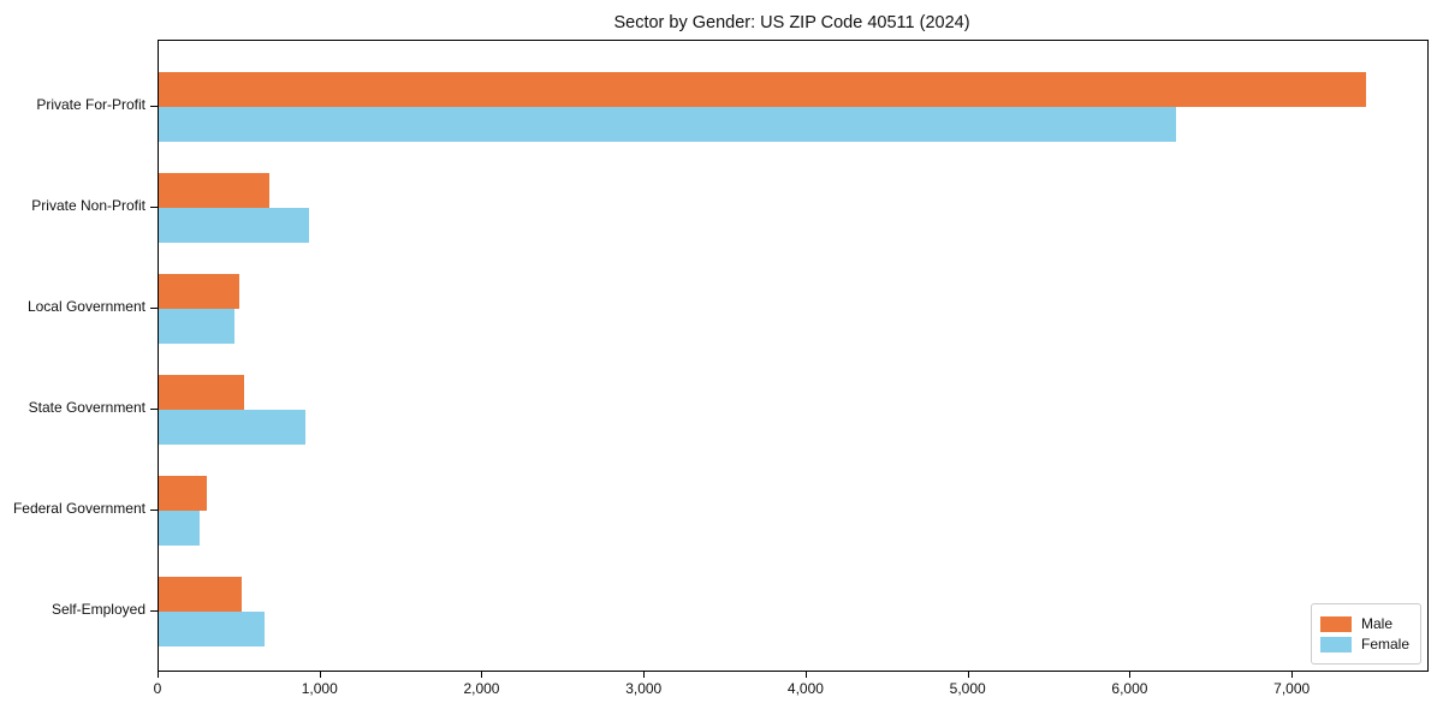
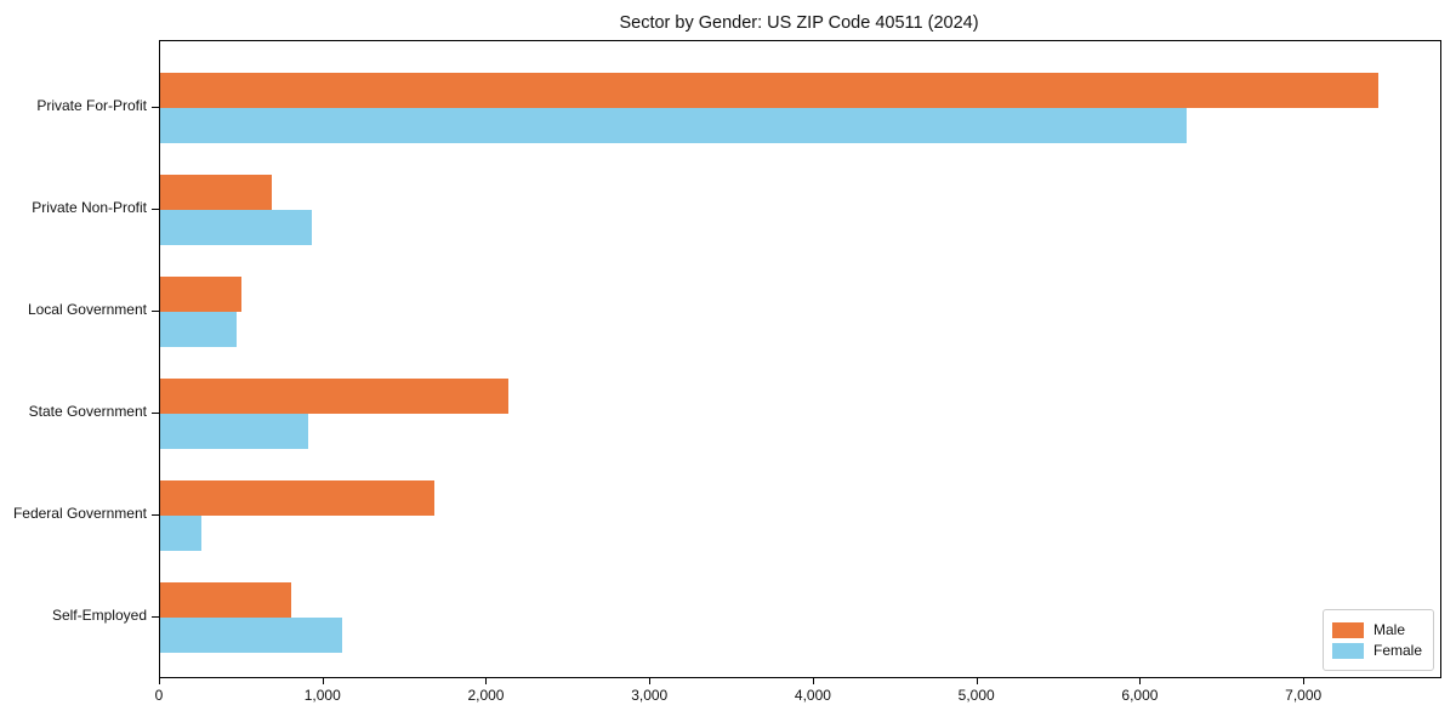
Male/State Government: 520 -> 2130
Male/Federal Government: 300 -> 1680
Male/Self-Employed: 510 -> 800
Female/Self-Employed: 660 -> 1110
